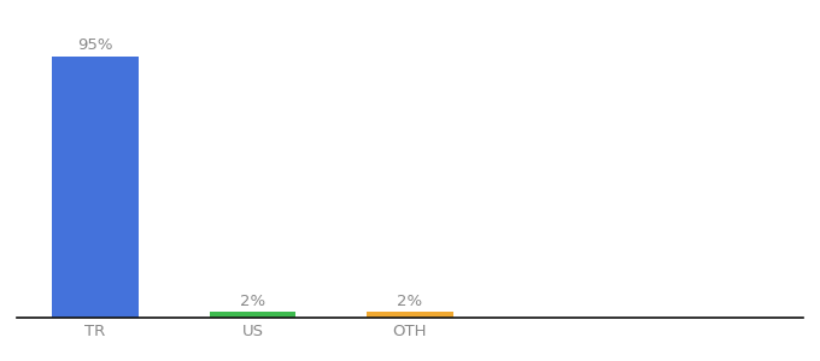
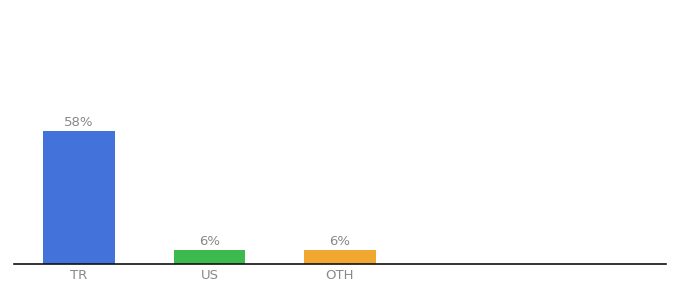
TR: 95% -> 58%
US: 2% -> 6%
OTH: 2% -> 6%
